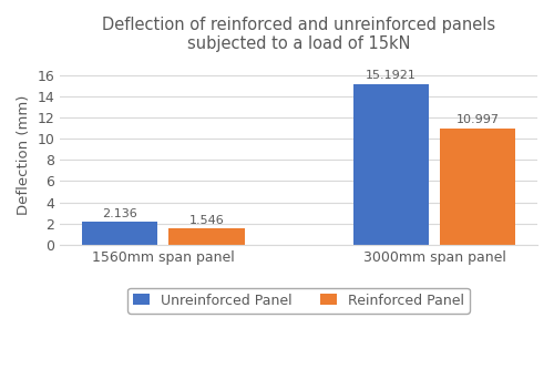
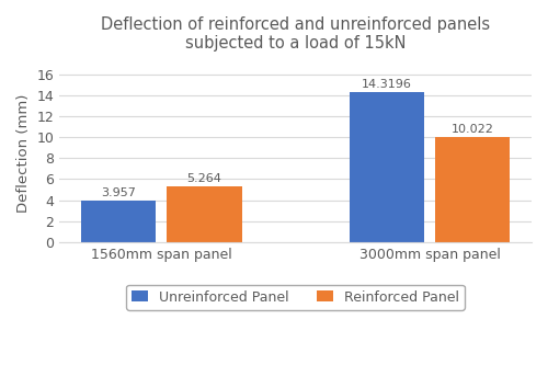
Unreinforced Panel/1560mm span panel: 2.136 -> 3.957
Reinforced Panel/1560mm span panel: 1.546 -> 5.264
Unreinforced Panel/3000mm span panel: 15.1921 -> 14.3196
Reinforced Panel/3000mm span panel: 10.997 -> 10.022
